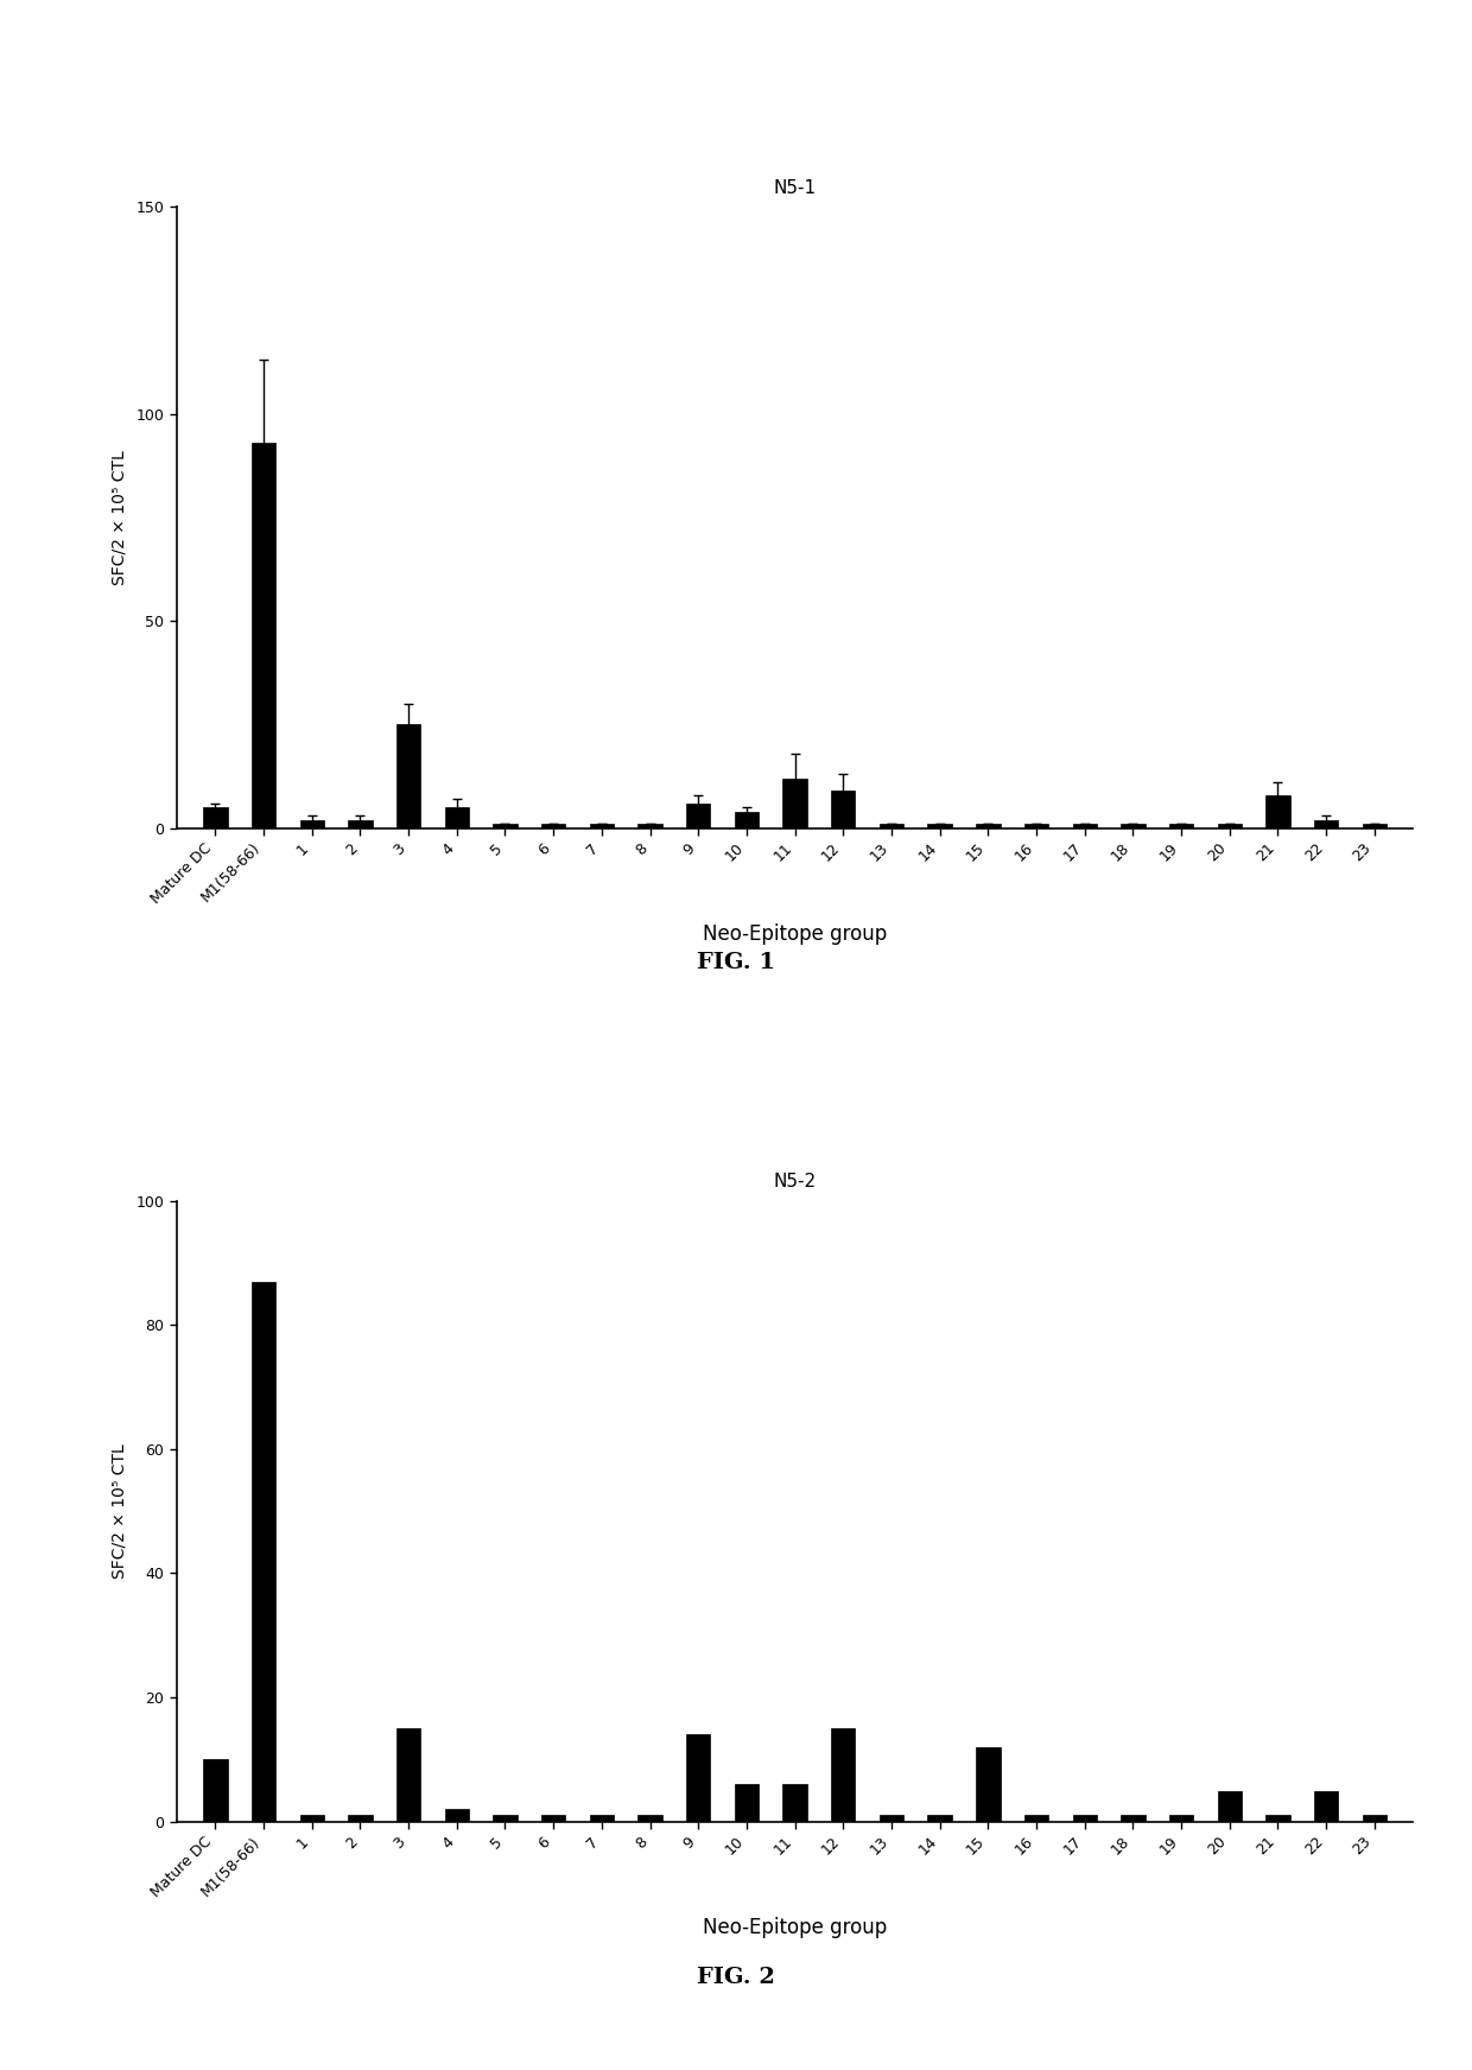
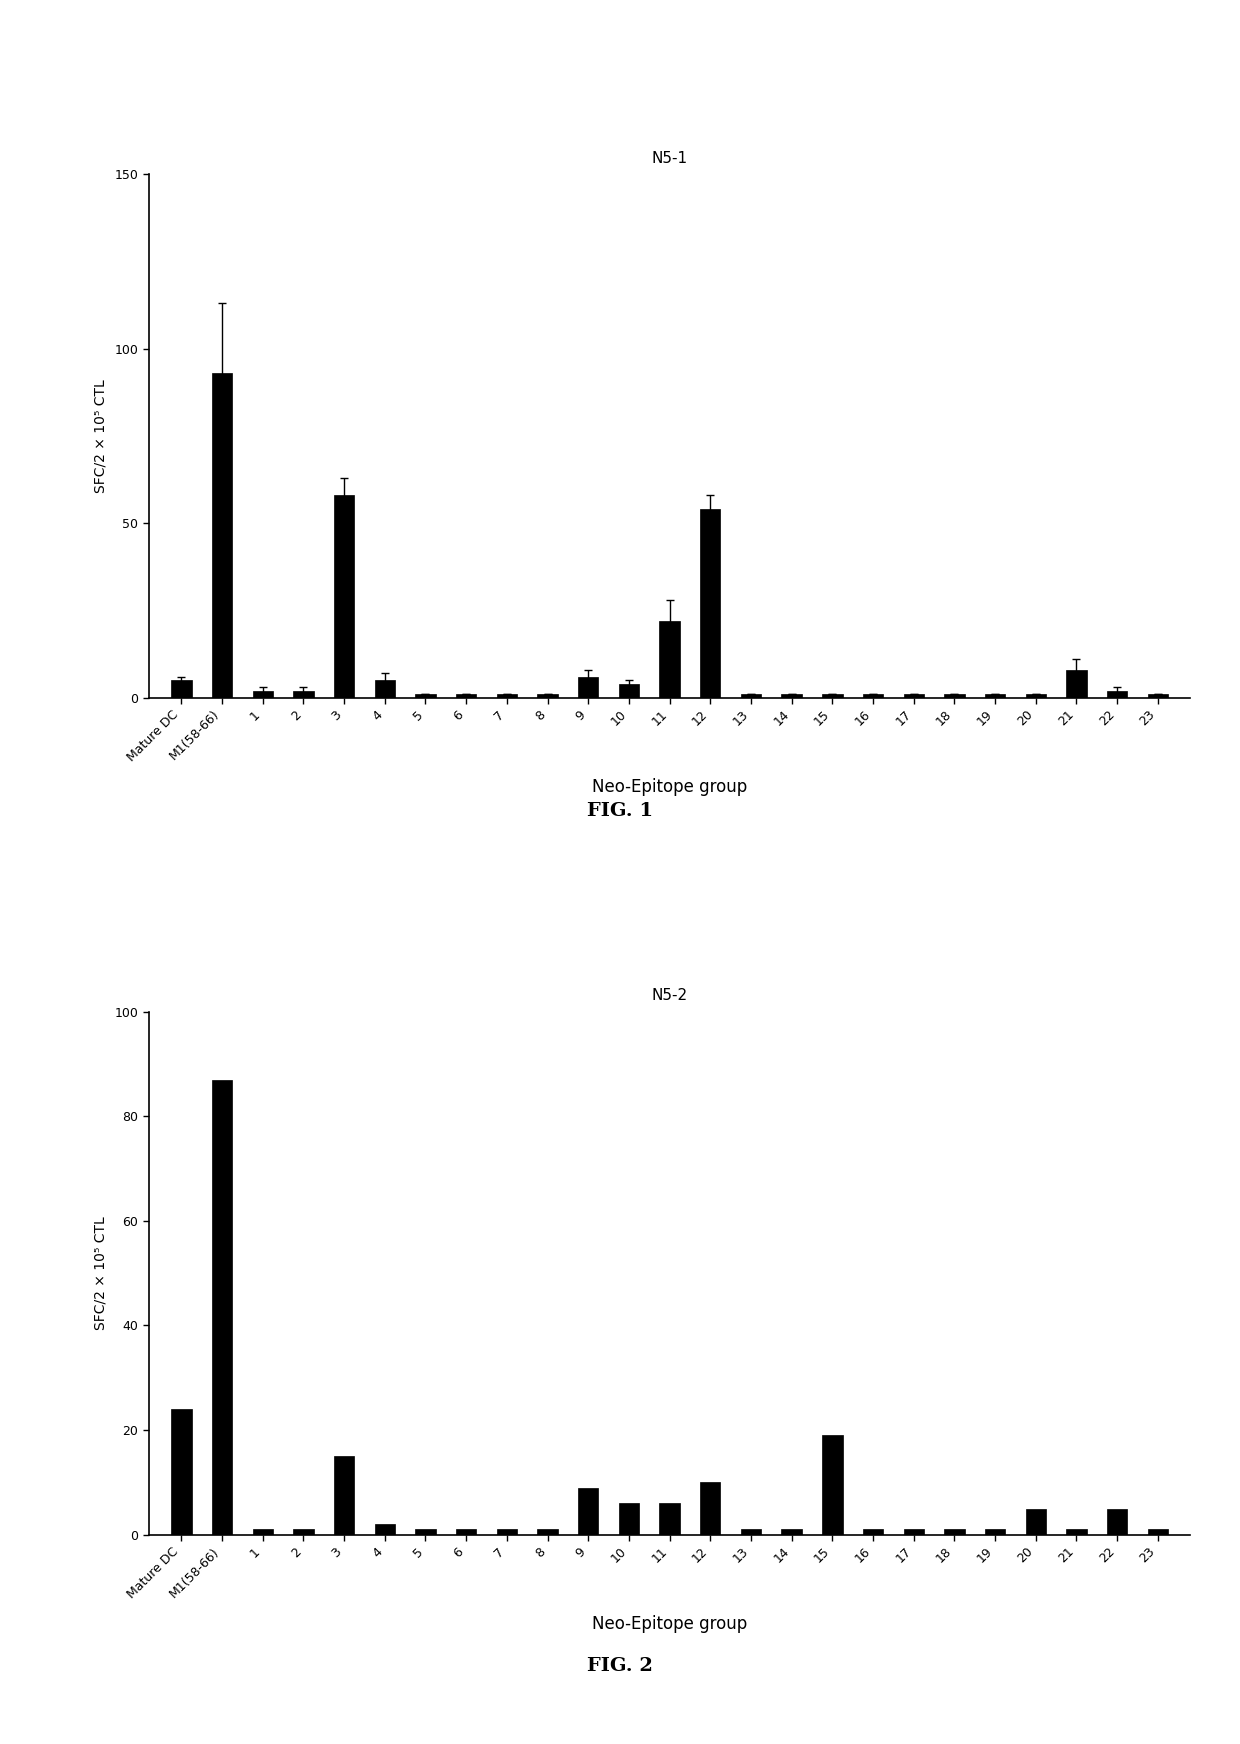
N5-1/3: 25 -> 58
N5-1/11: 12 -> 22
N5-1/12: 9 -> 54
N5-2/Mature DC: 10 -> 24
N5-2/9: 14 -> 9
N5-2/12: 15 -> 10
N5-2/15: 12 -> 19
